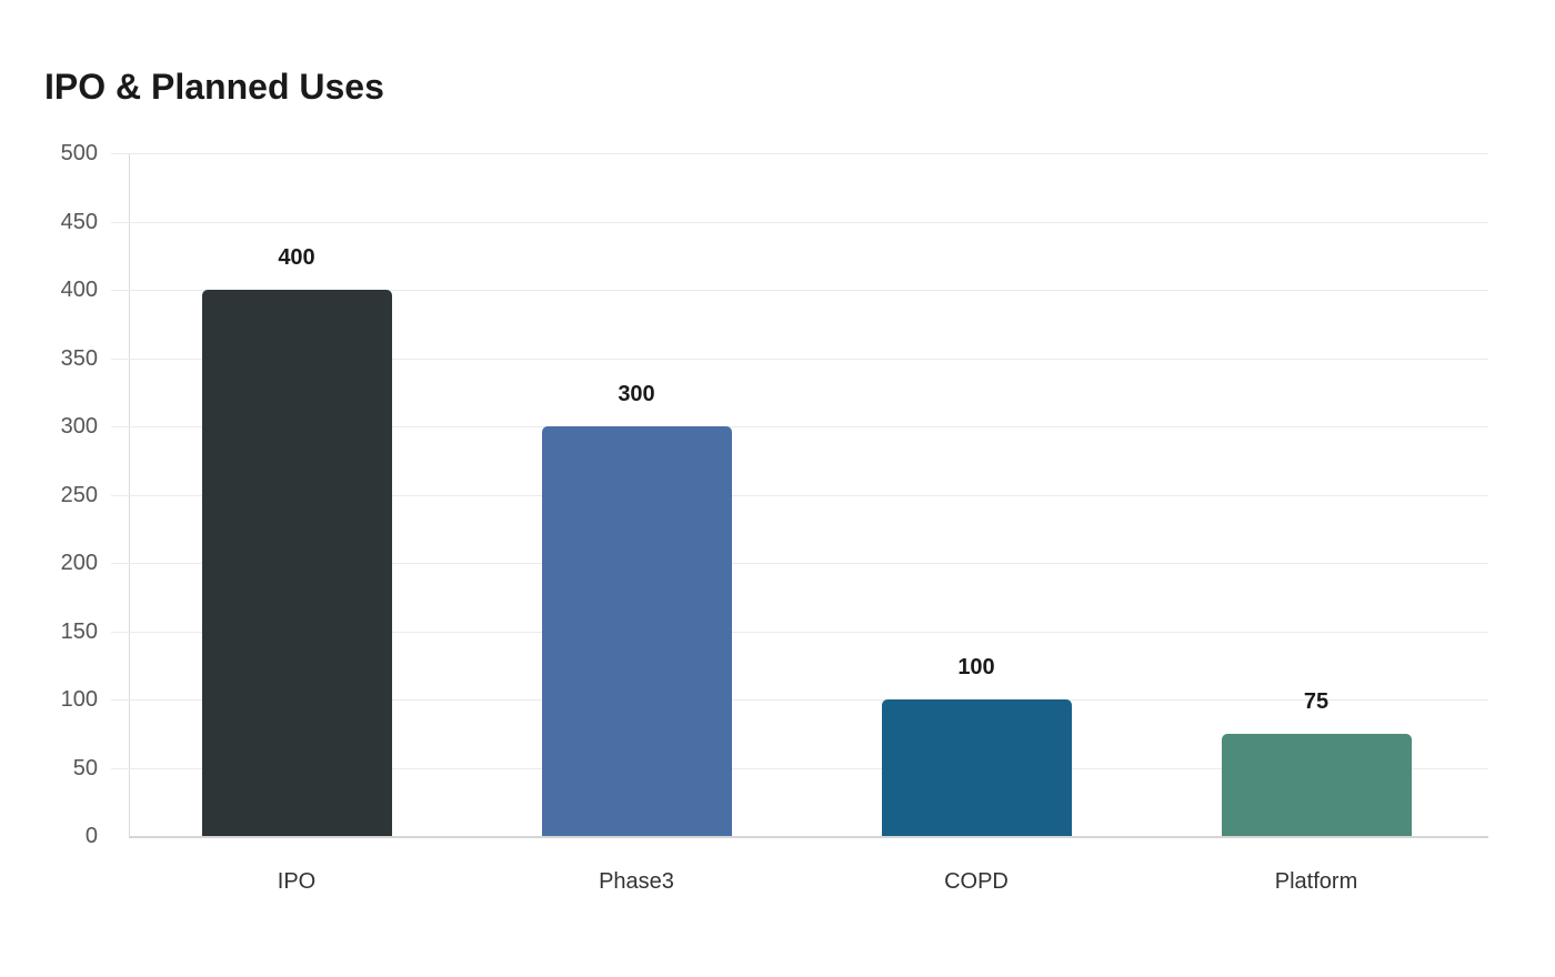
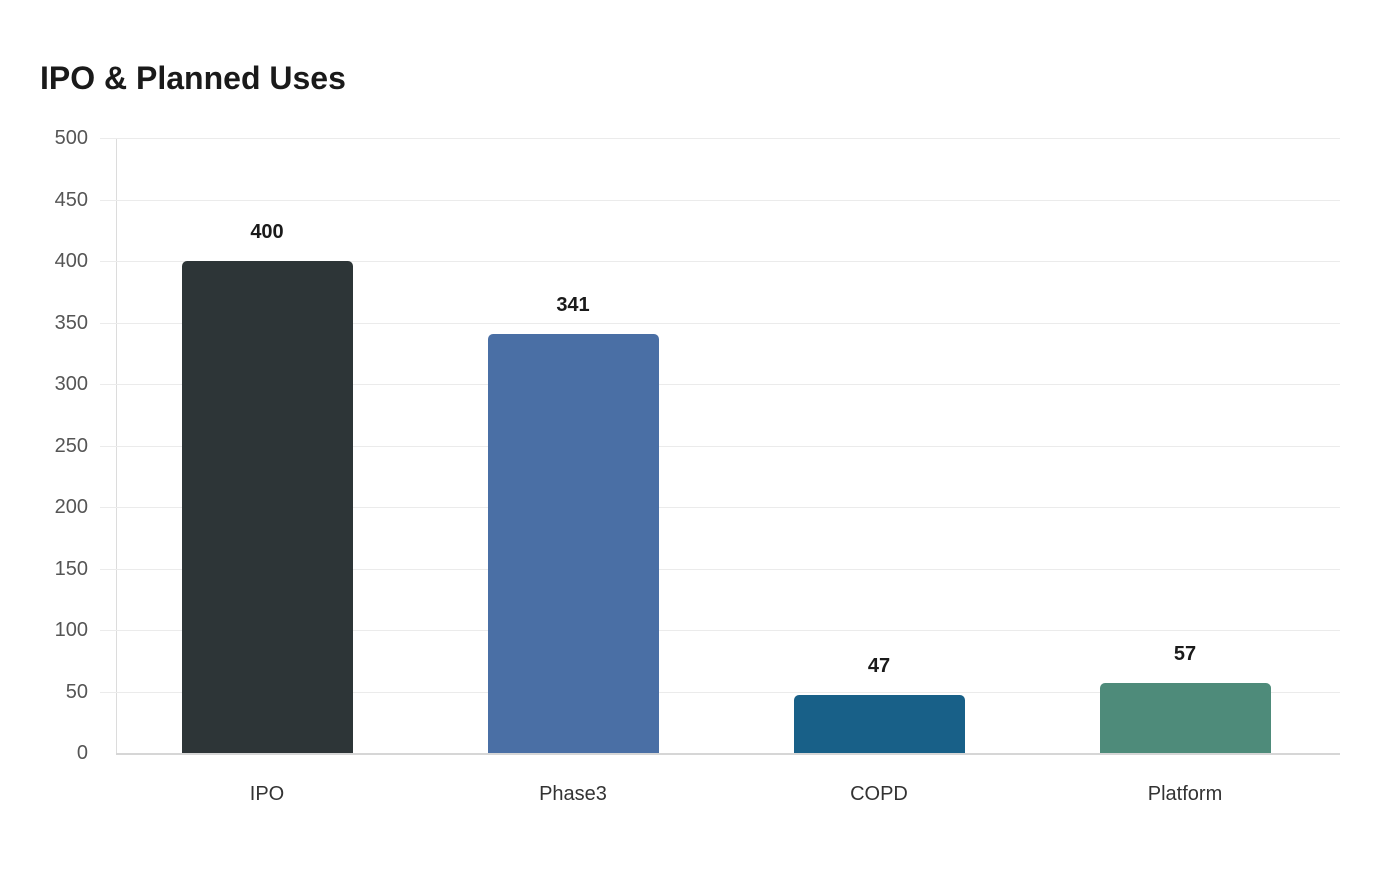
Phase3: 300 -> 341
COPD: 100 -> 47
Platform: 75 -> 57
